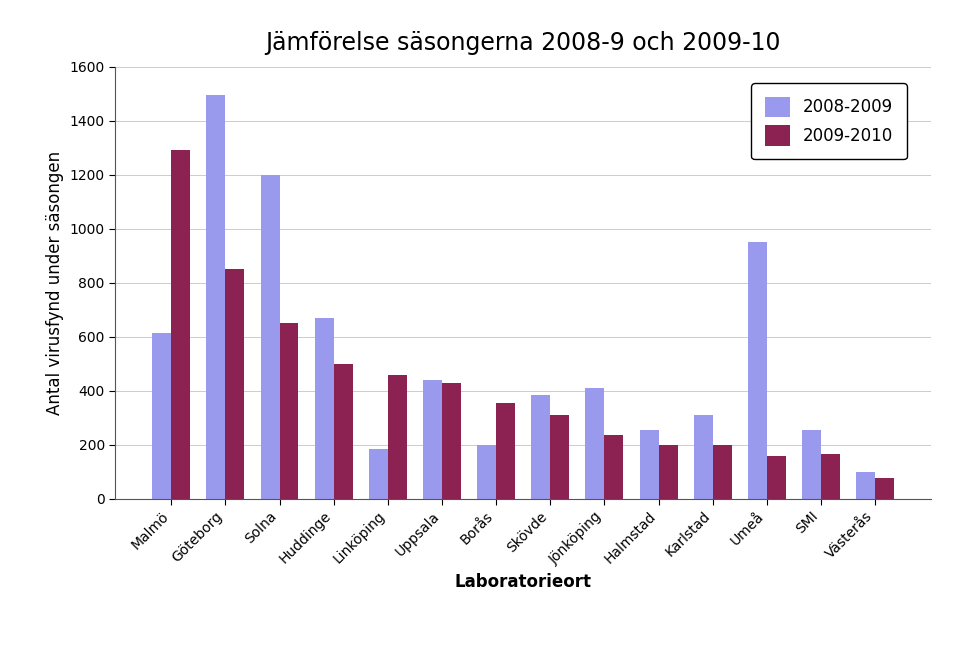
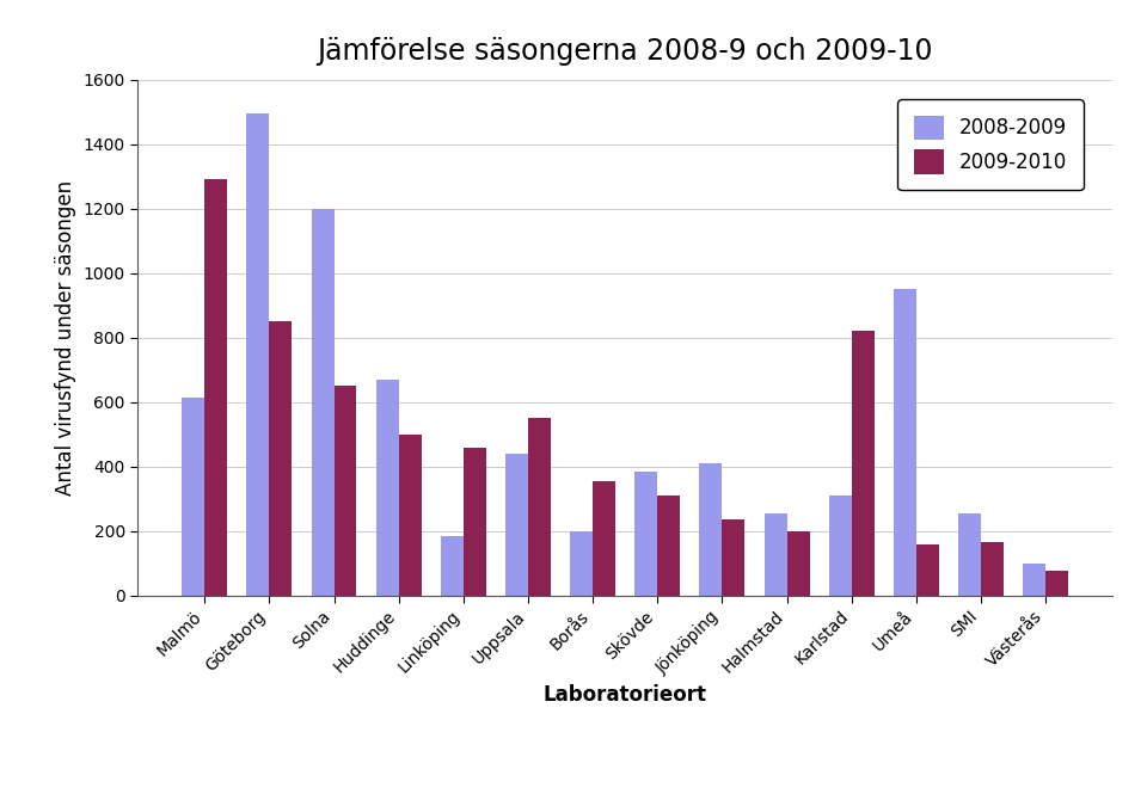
2009-2010/Uppsala: 430 -> 550
2009-2010/Karlstad: 198 -> 820
